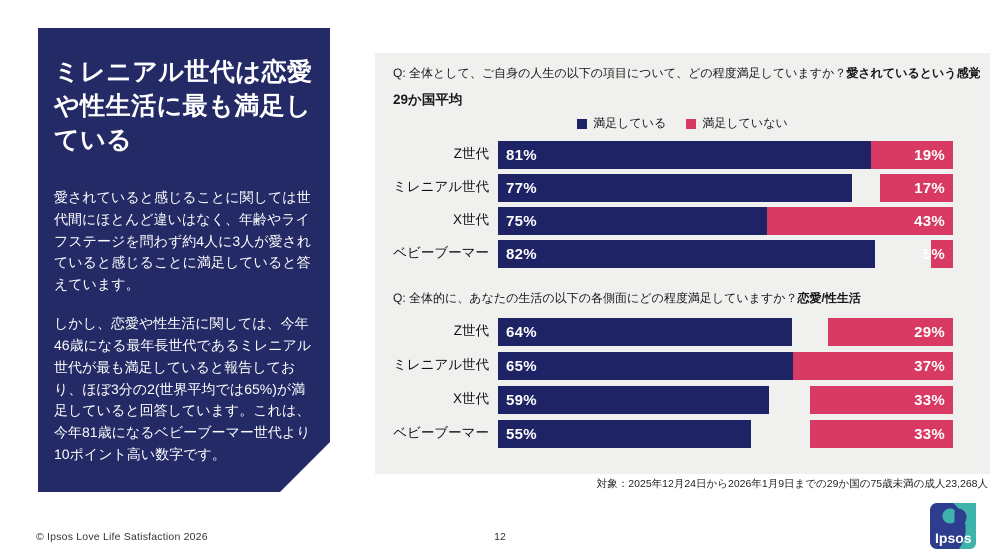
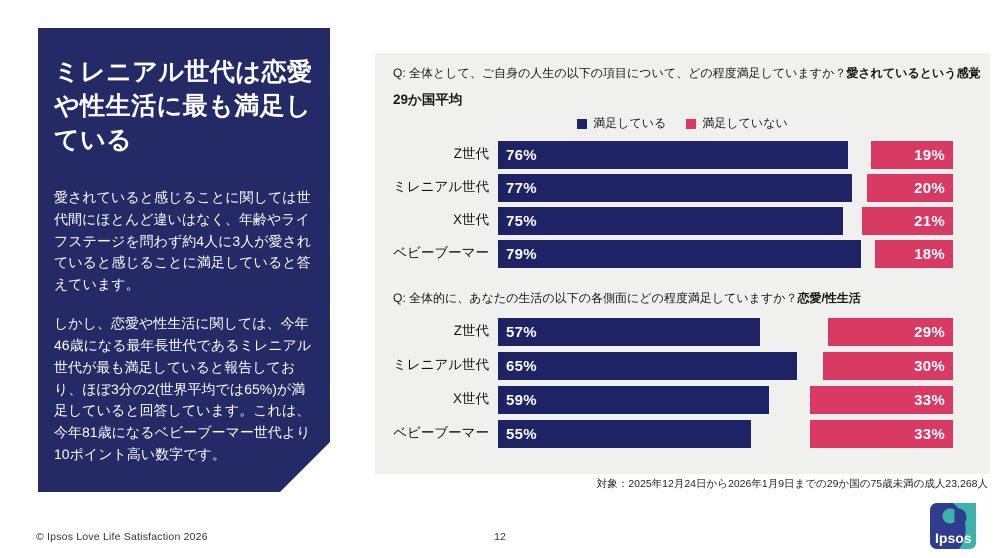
Q: 全体として、ご自身の人生の以下の項目について、どの程度満足していますか？/満足している/Z世代: 81% -> 76%
Q: 全体として、ご自身の人生の以下の項目について、どの程度満足していますか？/満足していない/ミレニアル世代: 17% -> 20%
Q: 全体として、ご自身の人生の以下の項目について、どの程度満足していますか？/満足していない/X世代: 43% -> 21%
Q: 全体として、ご自身の人生の以下の項目について、どの程度満足していますか？/満足している/ベビーブーマー: 82% -> 79%
Q: 全体として、ご自身の人生の以下の項目について、どの程度満足していますか？/満足していない/ベビーブーマー: 5% -> 18%
Q: 全体的に、あなたの生活の以下の各側面にどの程度満足していますか？/満足している/Z世代: 64% -> 57%
Q: 全体的に、あなたの生活の以下の各側面にどの程度満足していますか？/満足していない/ミレニアル世代: 37% -> 30%
